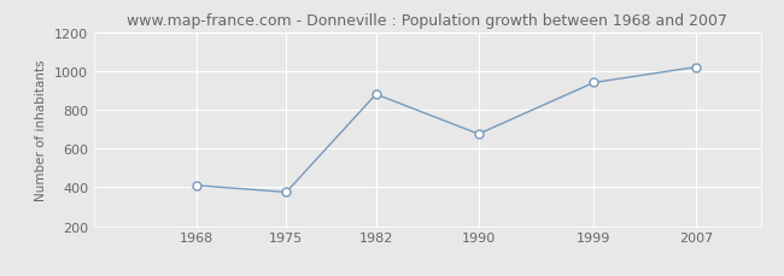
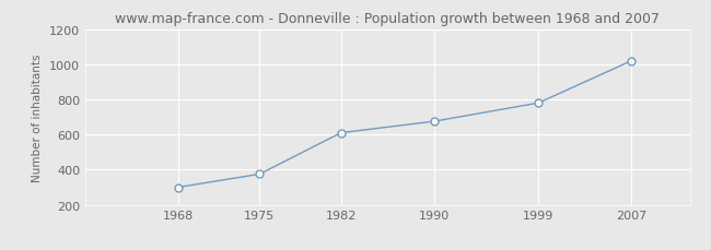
1968: 410 -> 300
1982: 880 -> 610
1999: 940 -> 780
